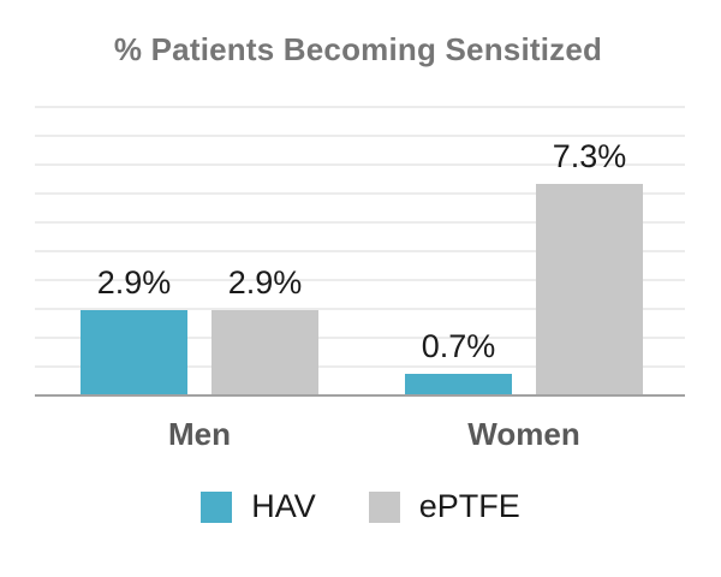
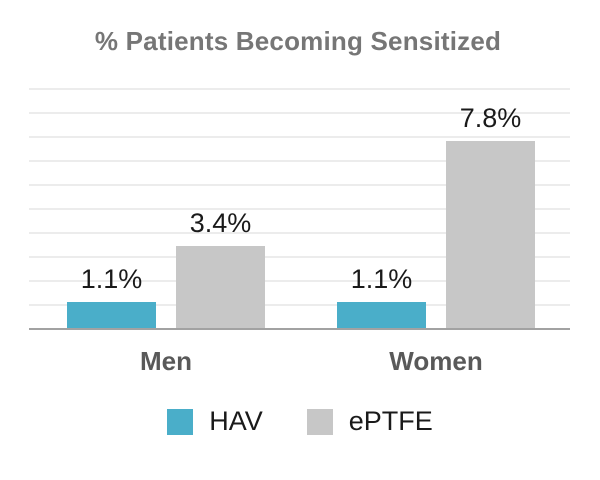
HAV/Men: 2.9% -> 1.1%
ePTFE/Men: 2.9% -> 3.4%
HAV/Women: 0.7% -> 1.1%
ePTFE/Women: 7.3% -> 7.8%
